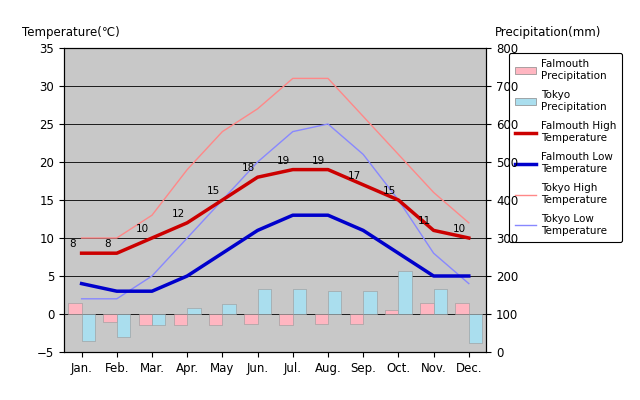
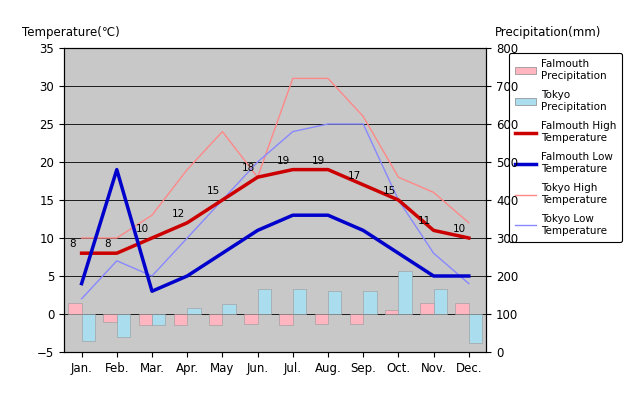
Falmouth Low Temperature/Feb.: 3 -> 19
Tokyo Low Temperature/Feb.: 2 -> 7
Tokyo High Temperature/Jun.: 27 -> 18
Tokyo Low Temperature/Sep.: 21 -> 25
Tokyo High Temperature/Oct.: 21 -> 18
